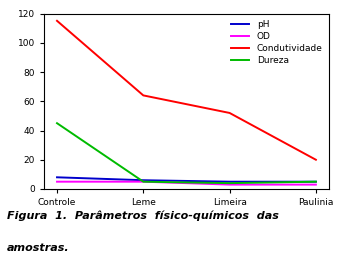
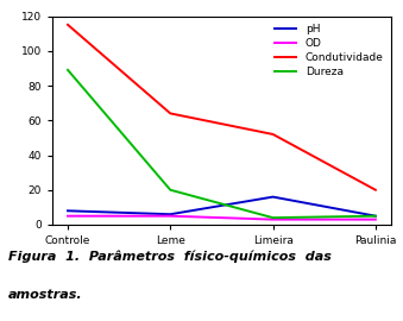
Dureza/Controle: 45 -> 89
Dureza/Leme: 5 -> 20
pH/Limeira: 5 -> 16
